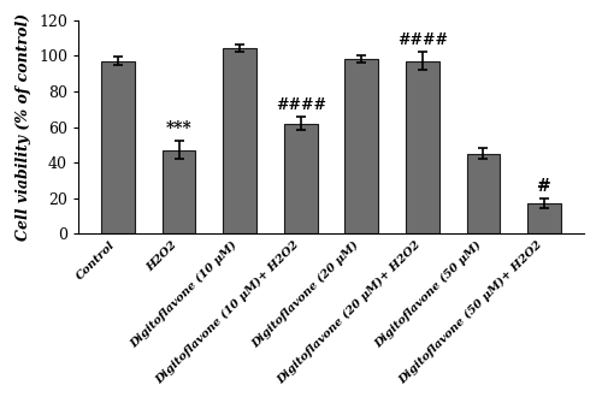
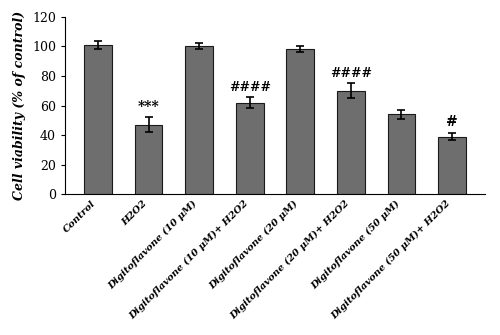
Control: 97 -> 101
Digitoflavone (10 μM): 104 -> 100
Digitoflavone (20 μM)+ H2O2: 97 -> 70
Digitoflavone (50 μM): 45 -> 54
Digitoflavone (50 μM)+ H2O2: 17 -> 39
